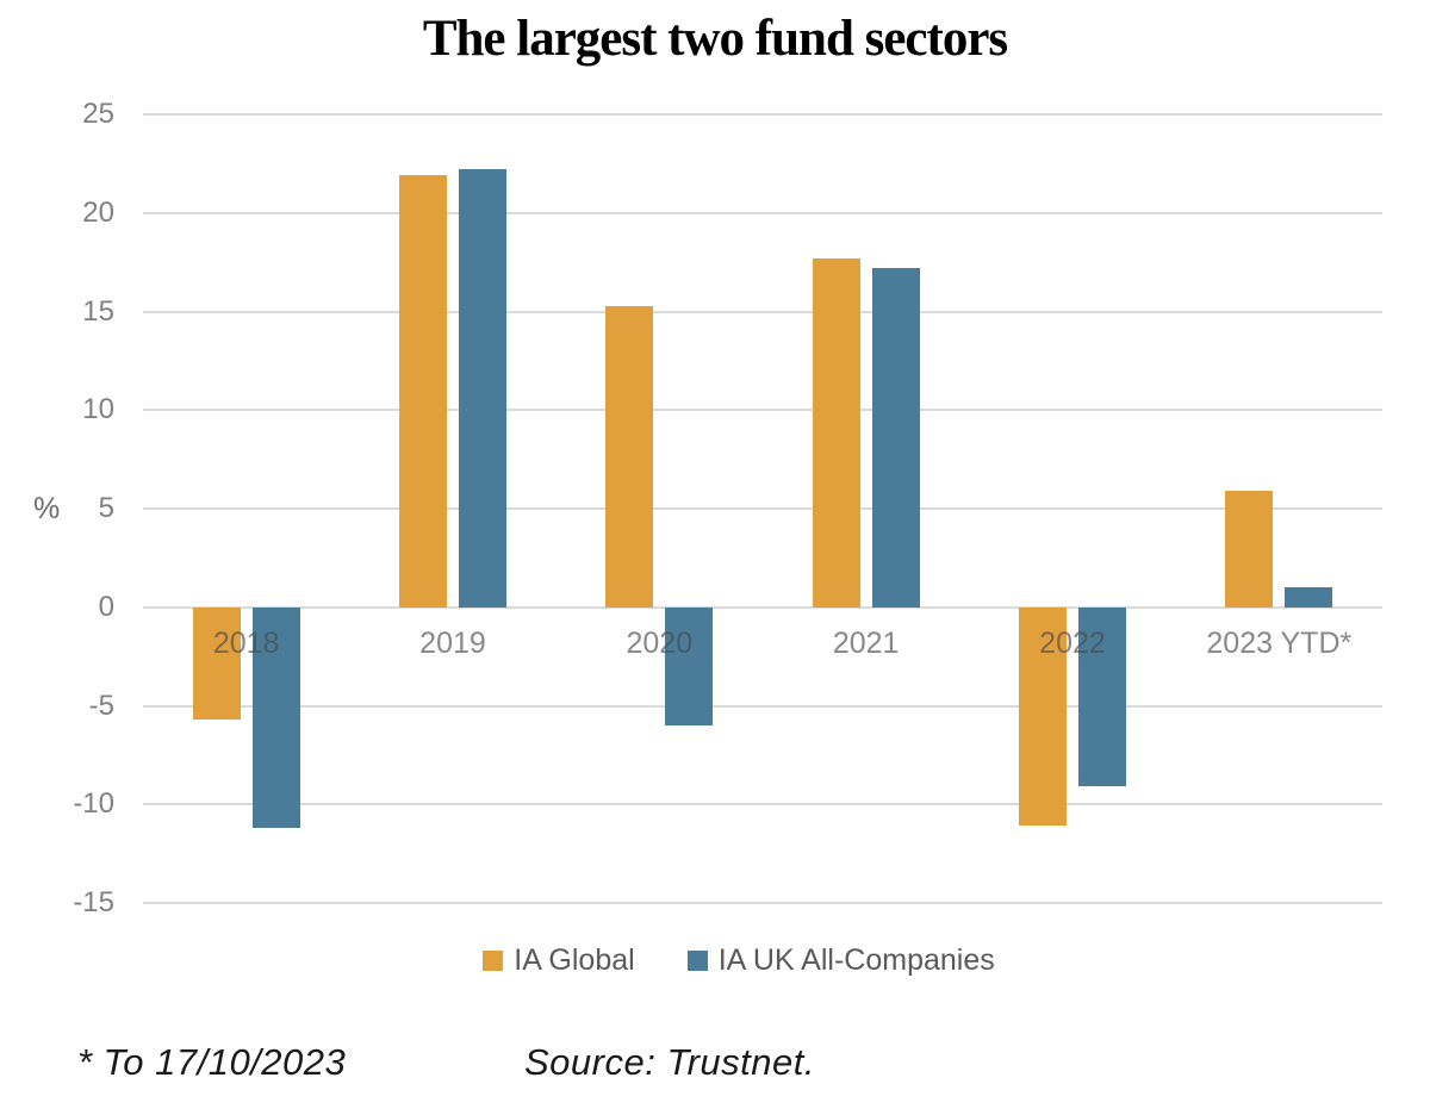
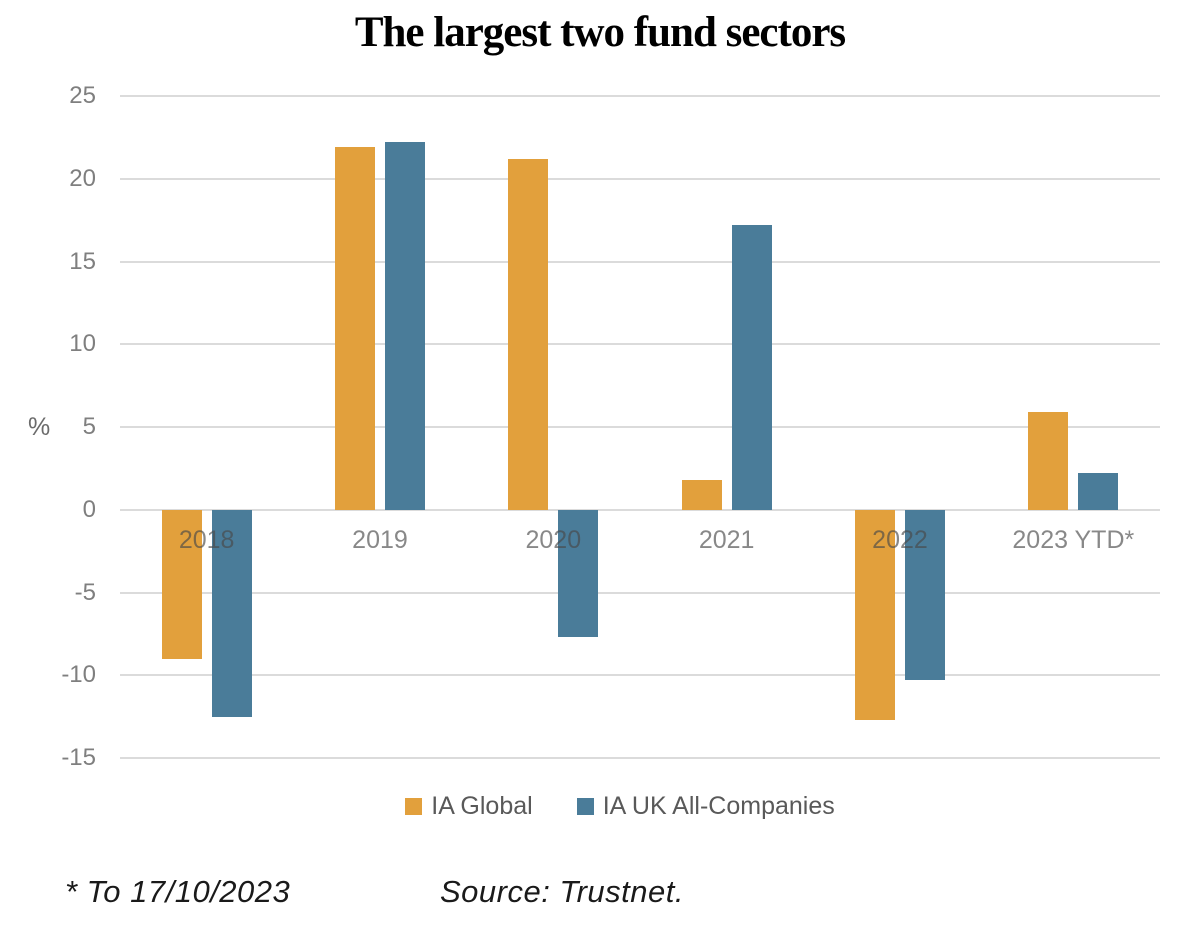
IA Global/2018: -5.7 -> -9.0
IA UK All-Companies/2018: -11.2 -> -12.5
IA Global/2020: 15.3 -> 21.2
IA UK All-Companies/2020: -6.0 -> -7.7
IA Global/2021: 17.7 -> 1.8
IA Global/2022: -11.1 -> -12.7
IA UK All-Companies/2022: -9.1 -> -10.3
IA UK All-Companies/2023 YTD*: 1.0 -> 2.2
